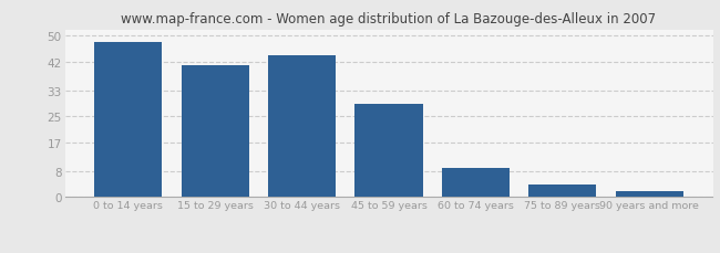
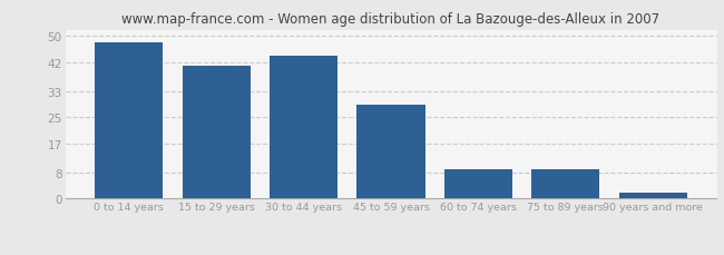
75 to 89 years: 4 -> 9
